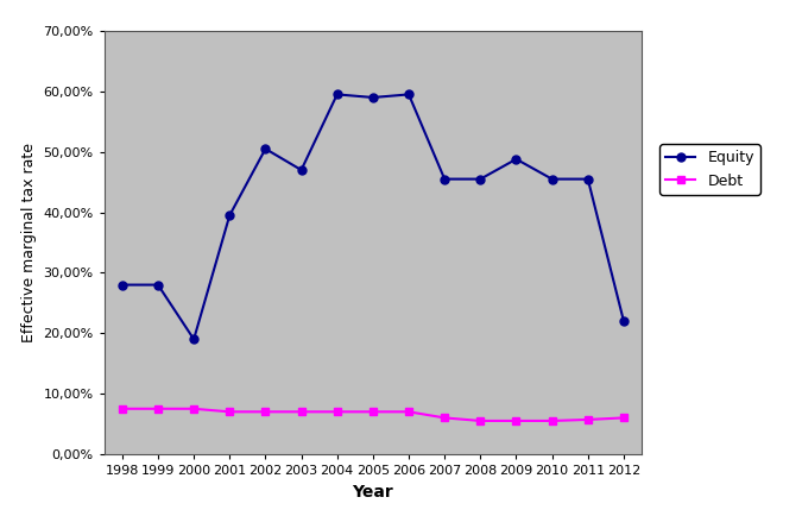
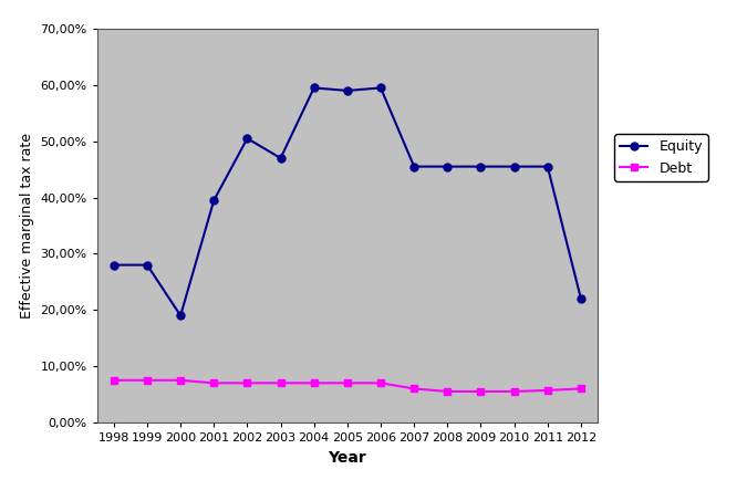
Equity/2009: 48,8% -> 45,5%
